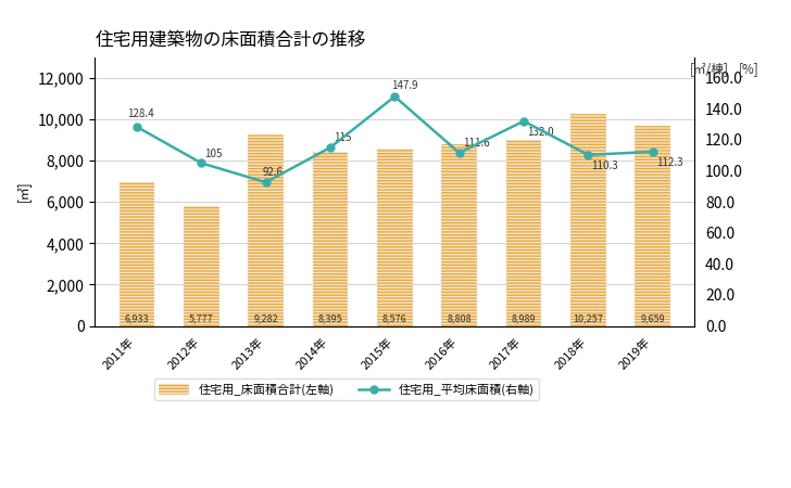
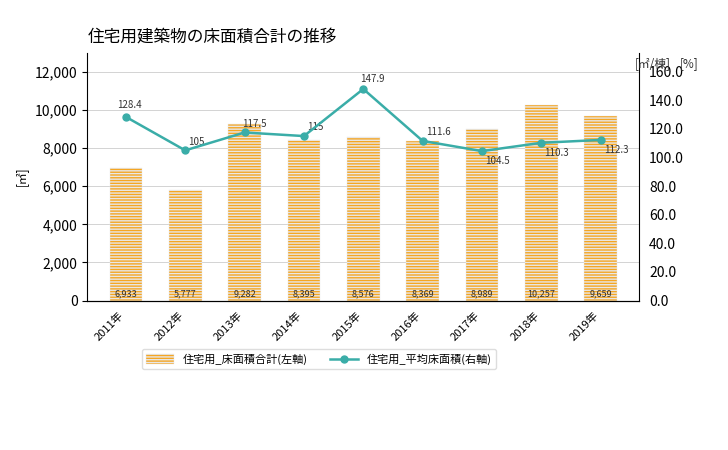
住宅用_平均床面積(右軸)/2013年: 92.6 -> 117.5
住宅用_床面積合計(左軸)/2016年: 8,808 -> 8,369
住宅用_平均床面積(右軸)/2017年: 132.0 -> 104.5
